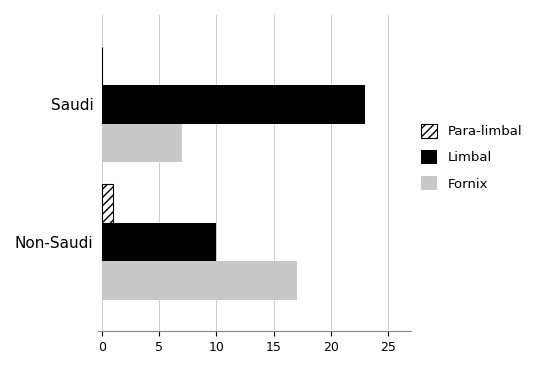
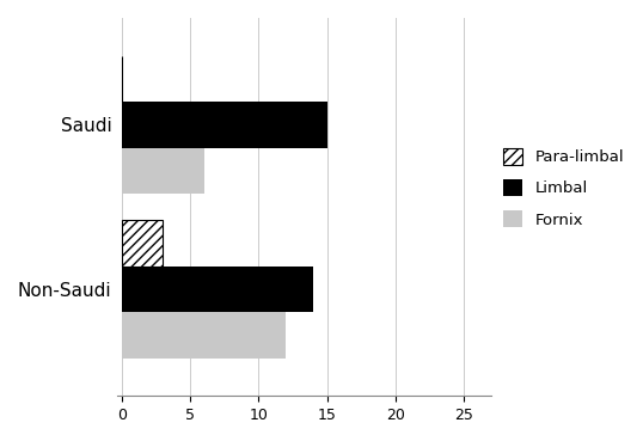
Limbal/Saudi: 23 -> 15
Fornix/Saudi: 7 -> 6
Para-limbal/Non-Saudi: 1 -> 3
Limbal/Non-Saudi: 10 -> 14
Fornix/Non-Saudi: 17 -> 12
